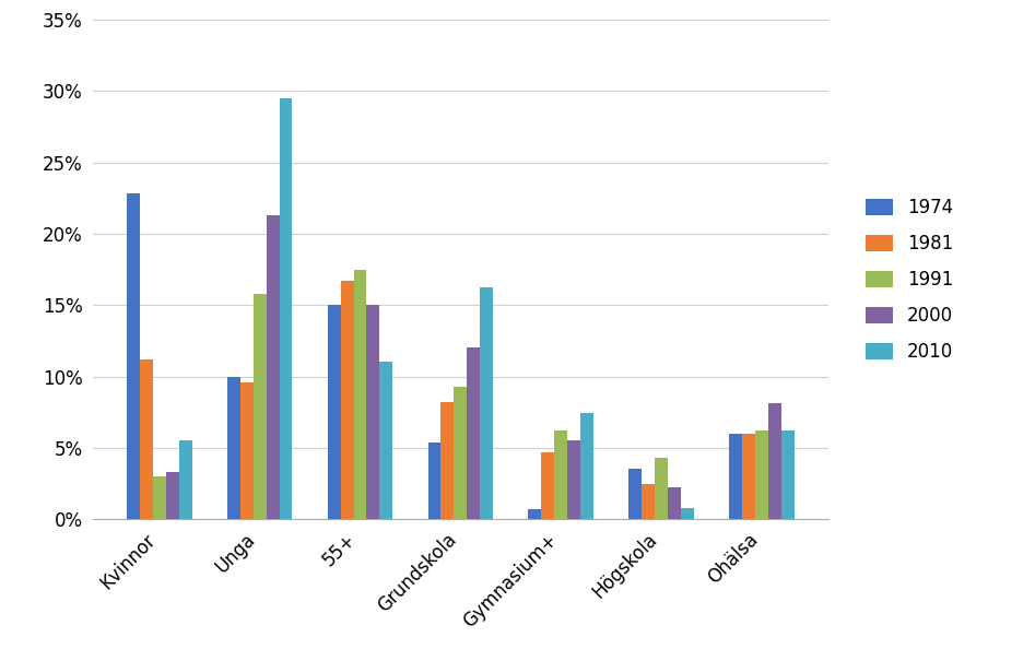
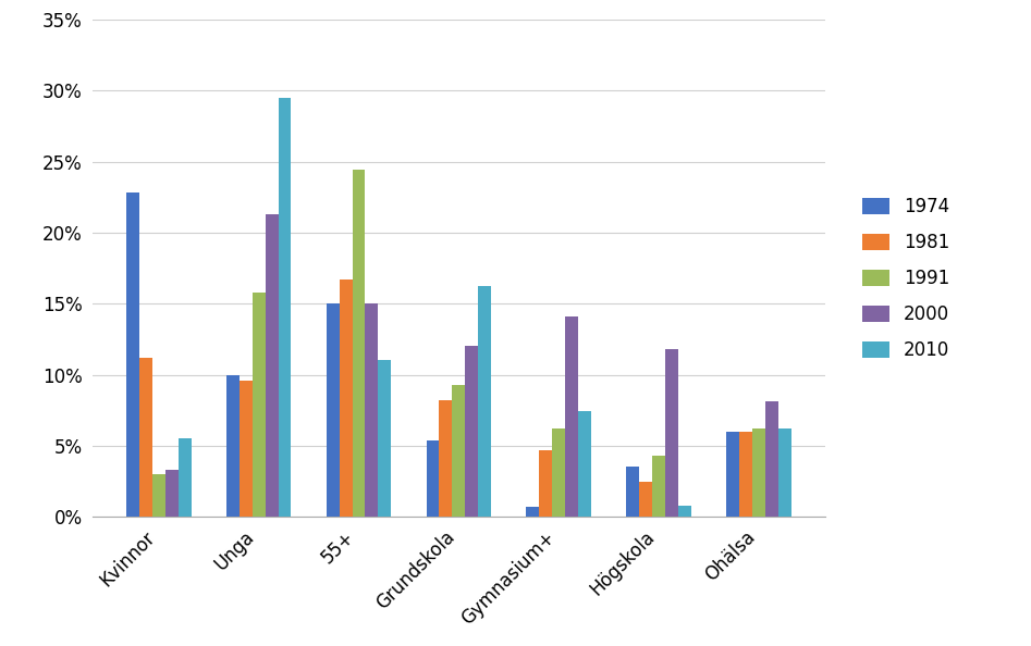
1991/55+: 17.5% -> 24.4%
2000/Gymnasium+: 5.5% -> 14.1%
2000/Högskola: 2.2% -> 11.8%
